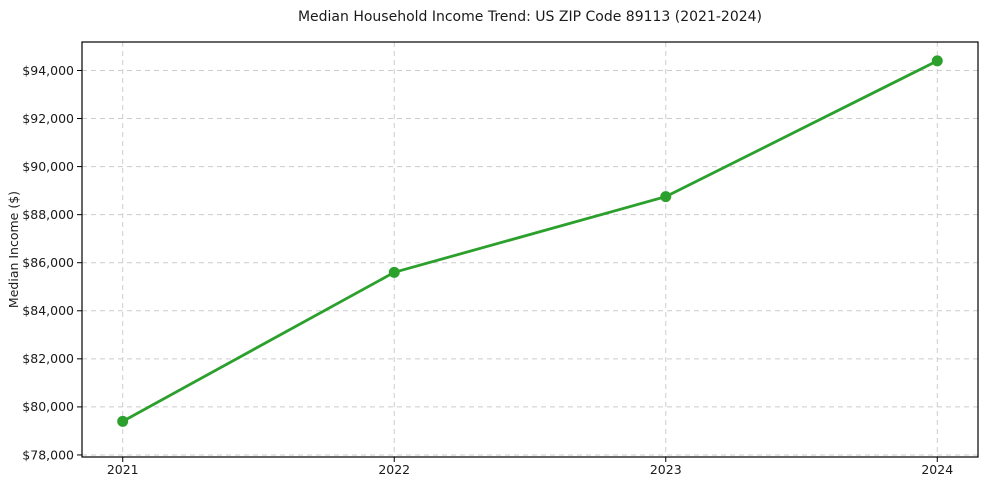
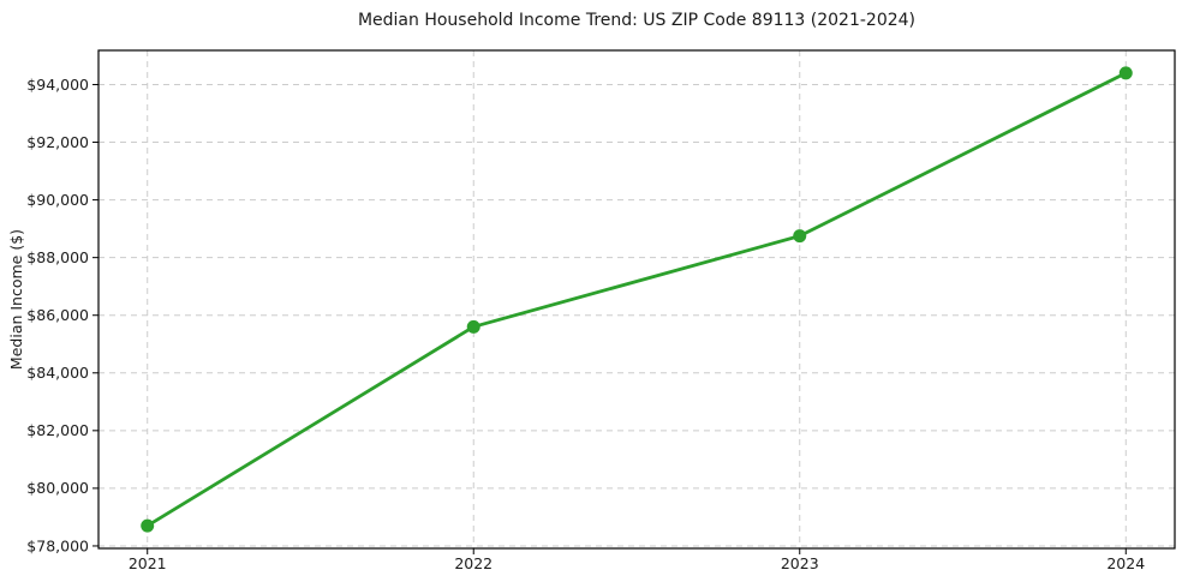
2021: $79400 -> $78700
